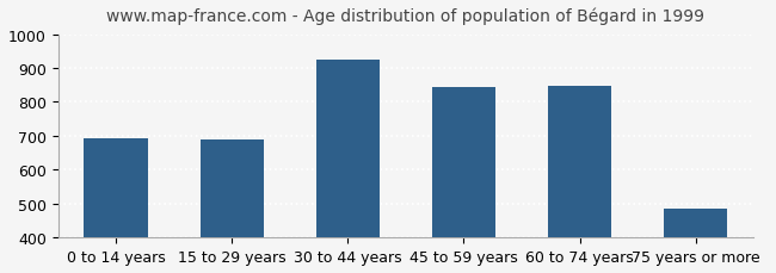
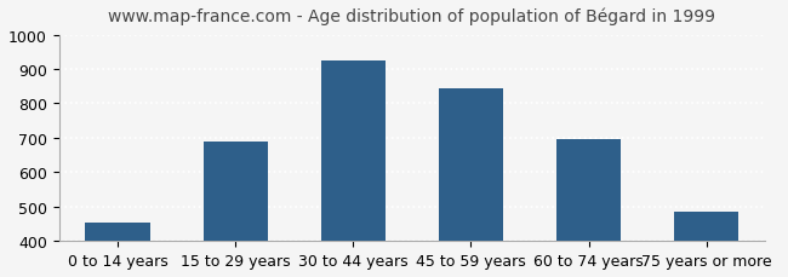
0 to 14 years: 693 -> 455
60 to 74 years: 848 -> 695
